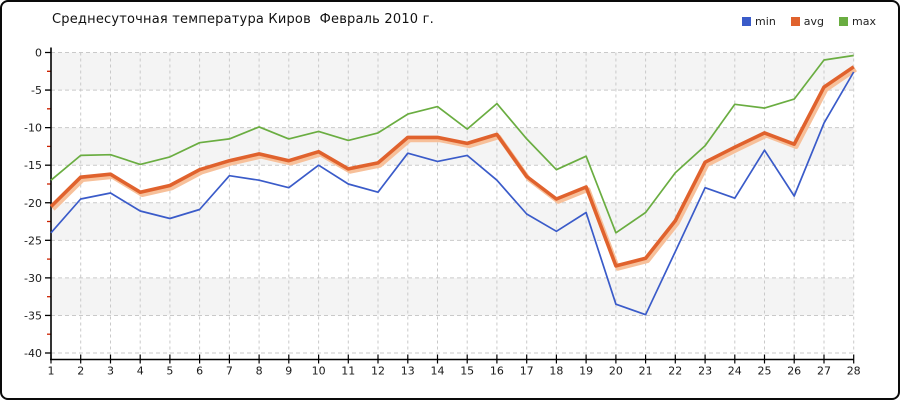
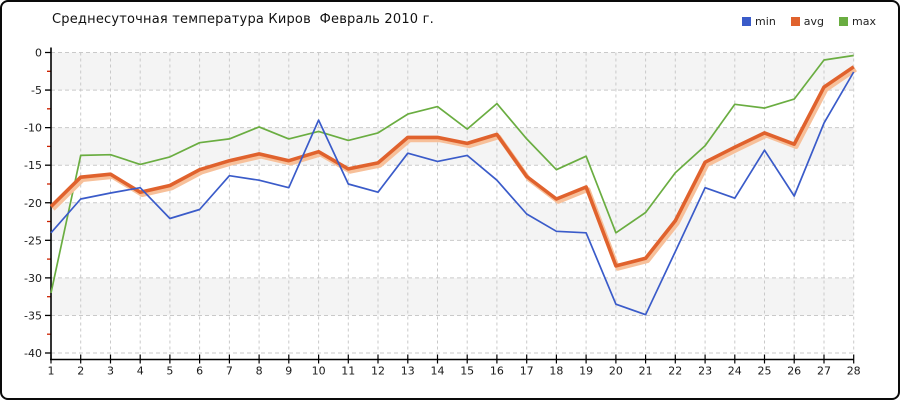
max/1: -17 -> -32
min/4: -21 -> -18
min/10: -15 -> -9
min/19: -21 -> -24
